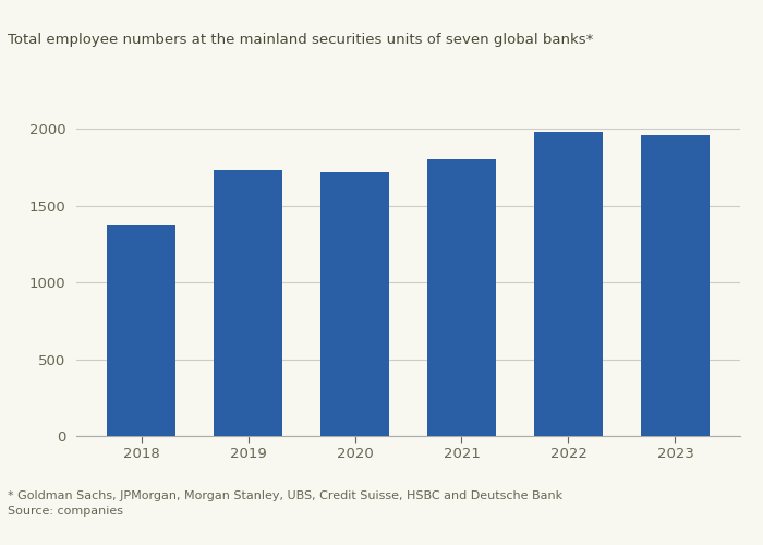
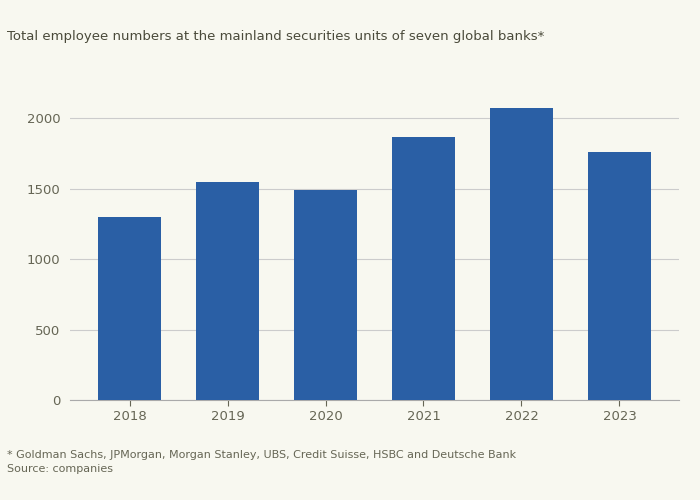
2018: 1380 -> 1300
2019: 1730 -> 1540
2020: 1720 -> 1490
2021: 1800 -> 1870
2022: 1980 -> 2070
2023: 1960 -> 1760
